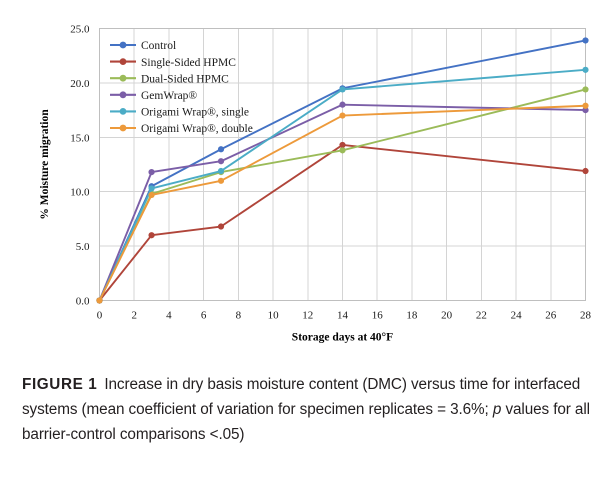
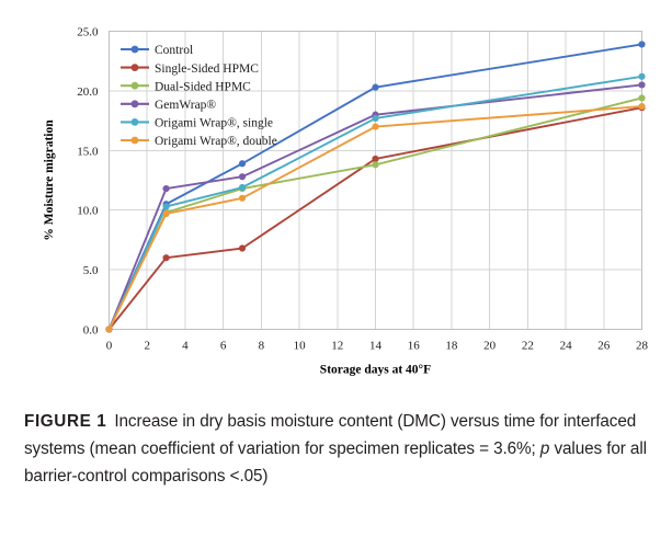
Control/14: 19.5 -> 20.3
Origami Wrap®, single/14: 19.4 -> 17.7
Single-Sided HPMC/28: 11.9 -> 18.6
GemWrap®/28: 17.5 -> 20.5
Origami Wrap®, double/28: 17.9 -> 18.7
